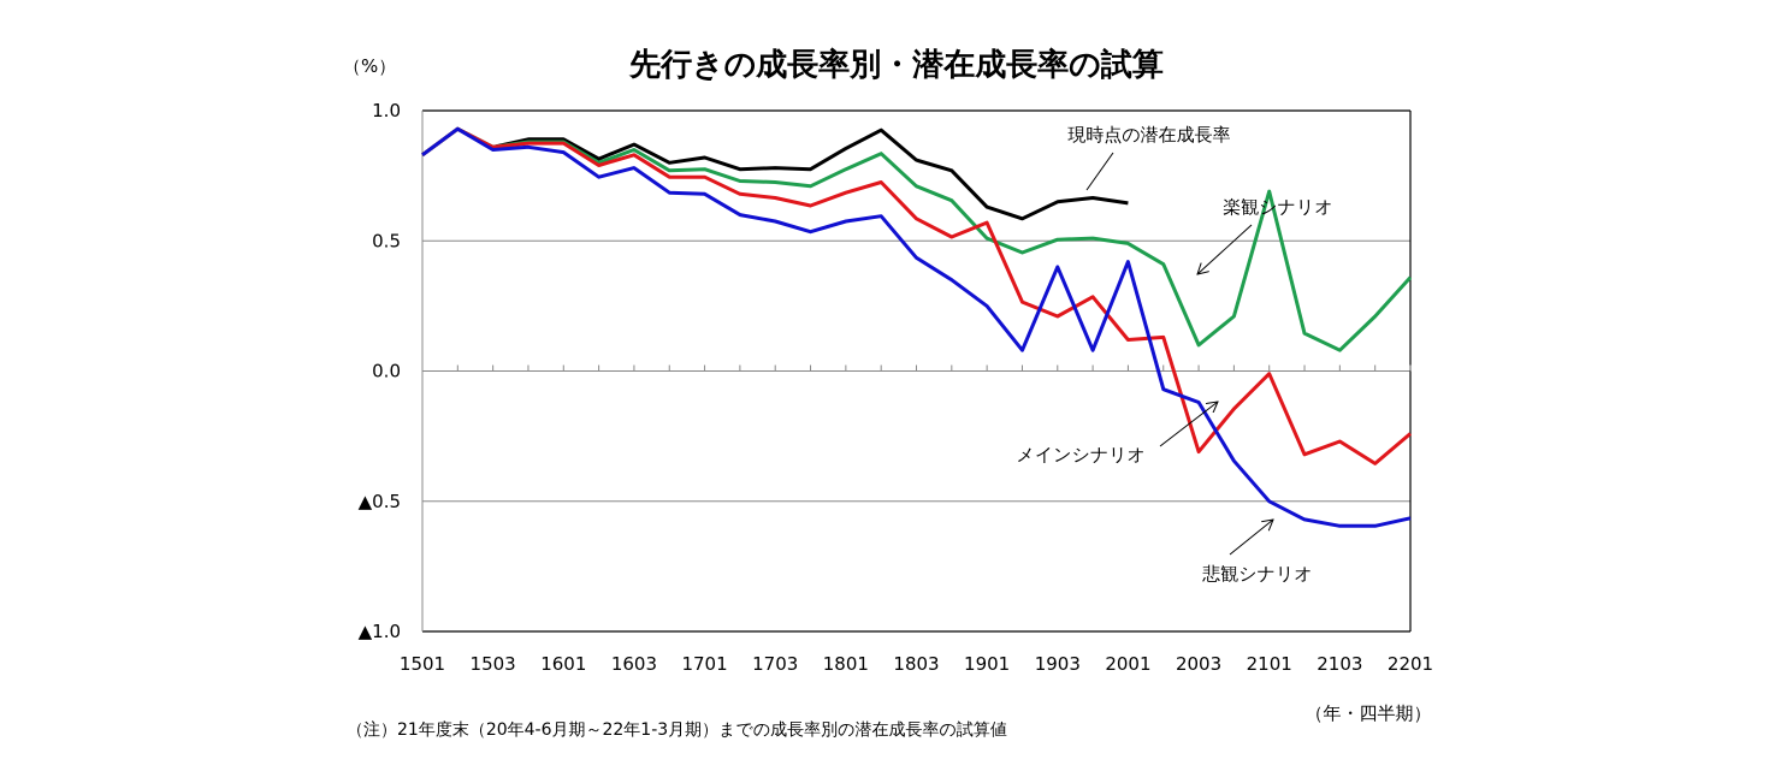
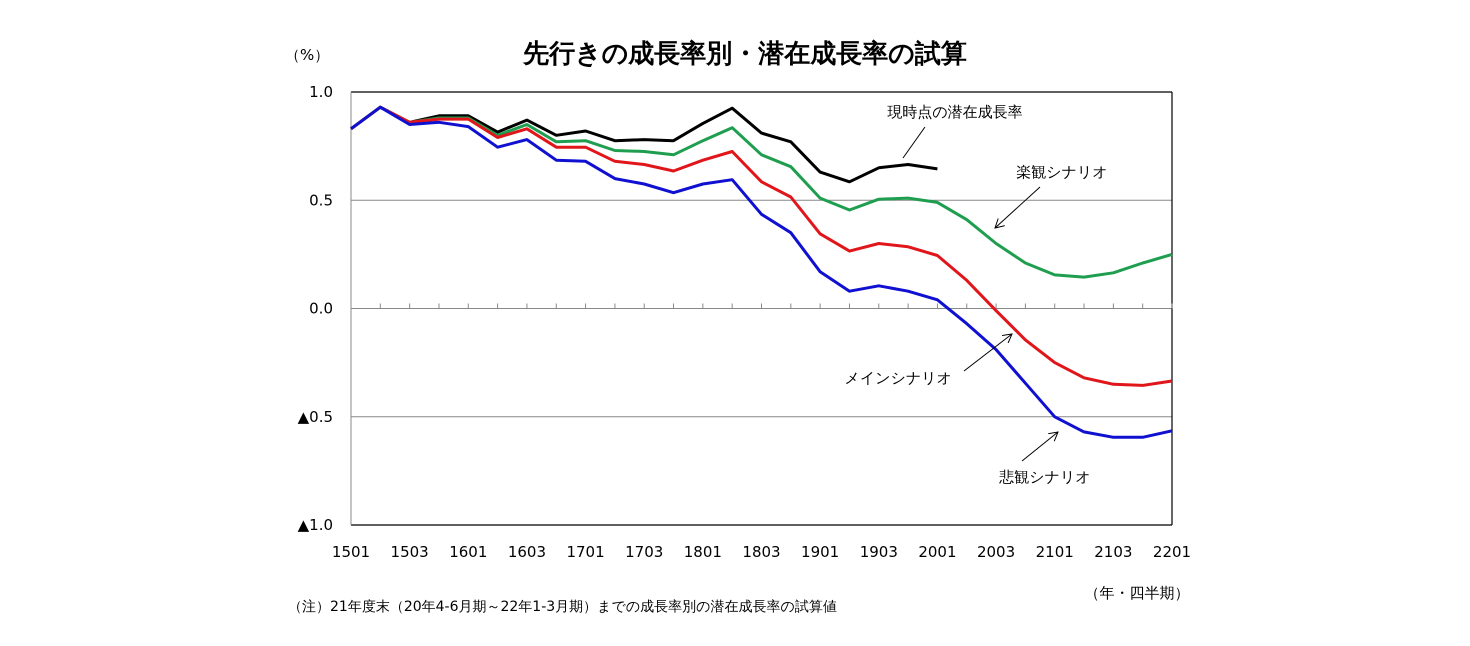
メインシナリオ/1901: 0.57 -> 0.34
悲観シナリオ/1901: 0.25 -> 0.17
メインシナリオ/1903: 0.21 -> 0.30
悲観シナリオ/1903: 0.40 -> 0.10
メインシナリオ/2001: 0.12 -> 0.24
悲観シナリオ/2001: 0.42 -> 0.04
楽観シナリオ/2003: 0.10 -> 0.30
メインシナリオ/2003: -0.31 -> -0.01
悲観シナリオ/2003: -0.12 -> -0.19
楽観シナリオ/2101: 0.69 -> 0.15
メインシナリオ/2101: -0.01 -> -0.25
楽観シナリオ/2103: 0.08 -> 0.17
メインシナリオ/2103: -0.27 -> -0.35
楽観シナリオ/2201: 0.36 -> 0.25
メインシナリオ/2201: -0.24 -> -0.34
